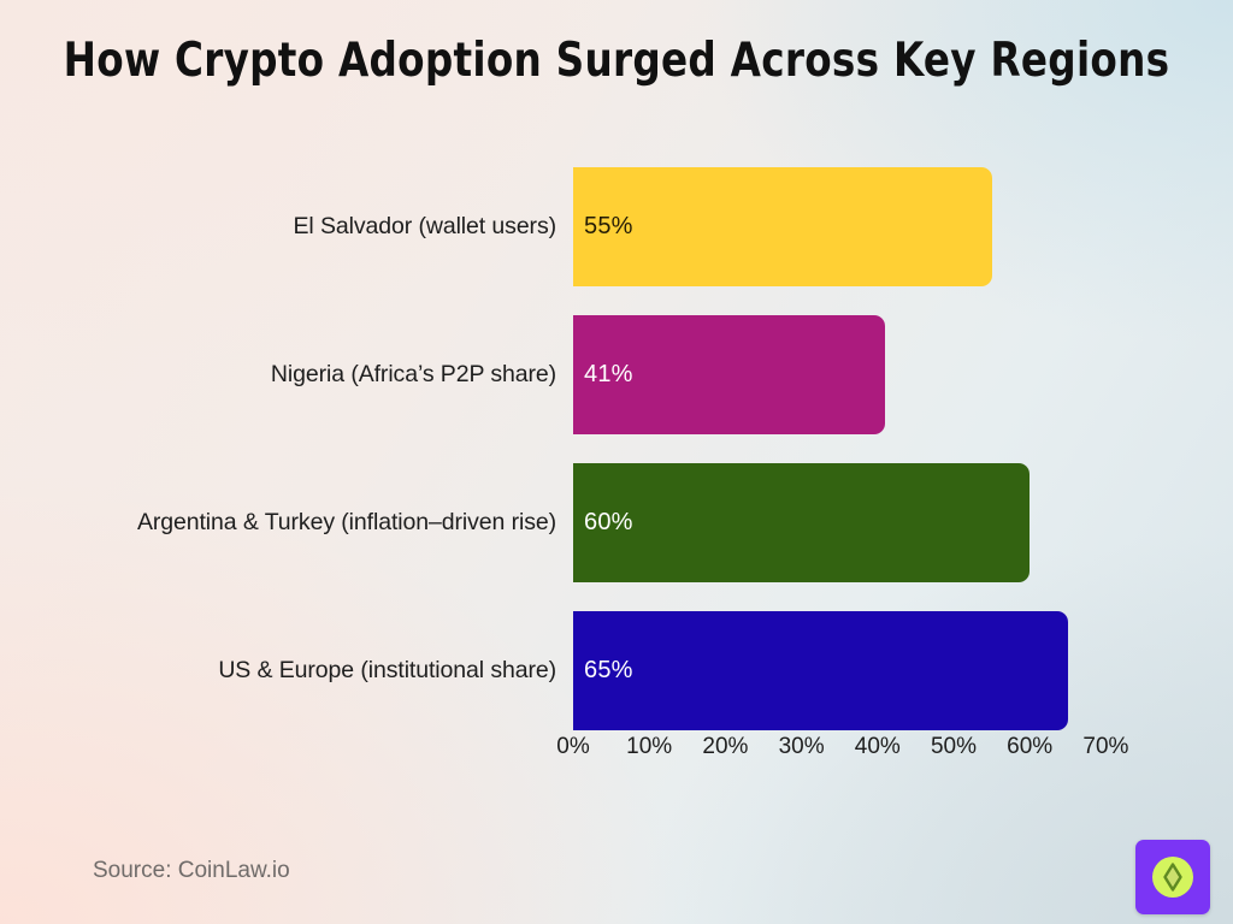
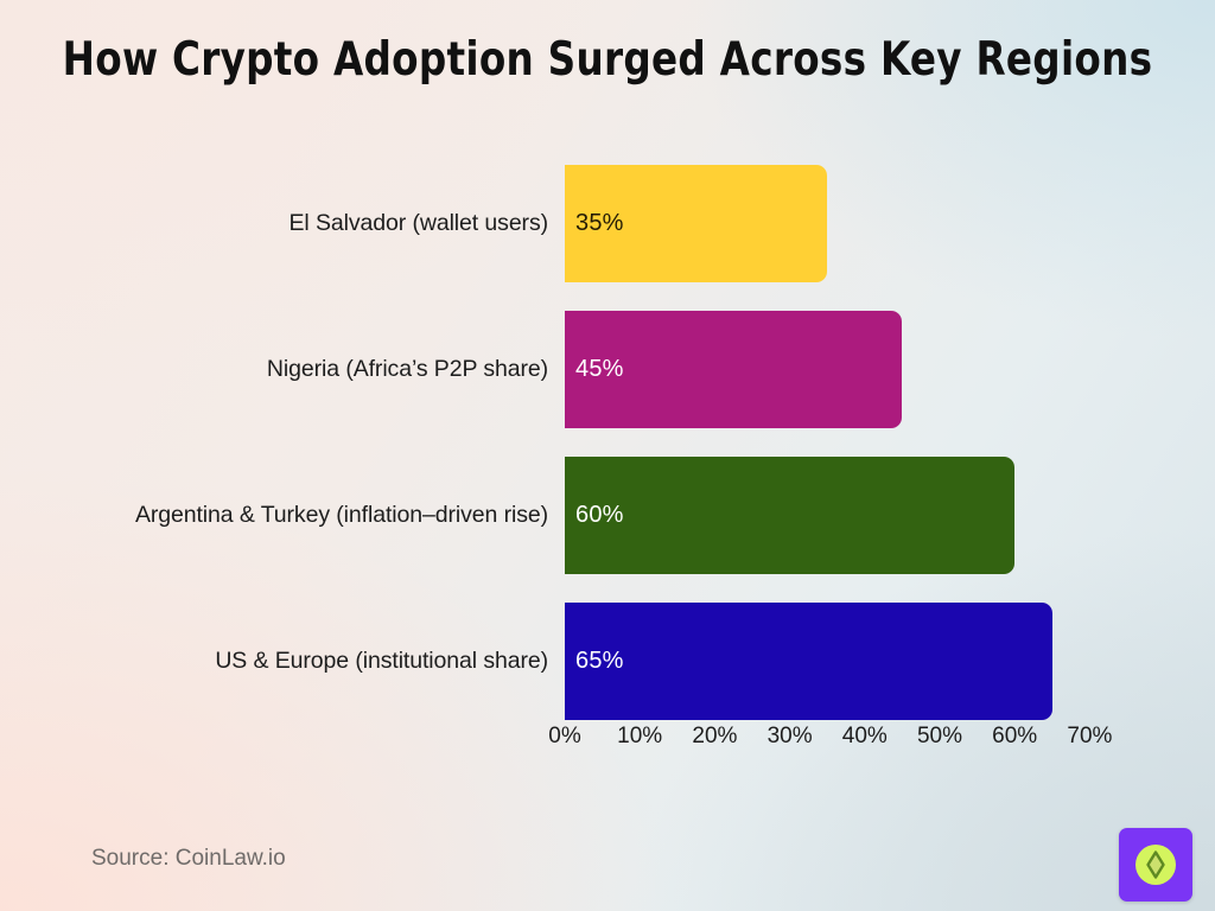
El Salvador (wallet users): 55% -> 35%
Nigeria (Africa’s P2P share): 41% -> 45%
